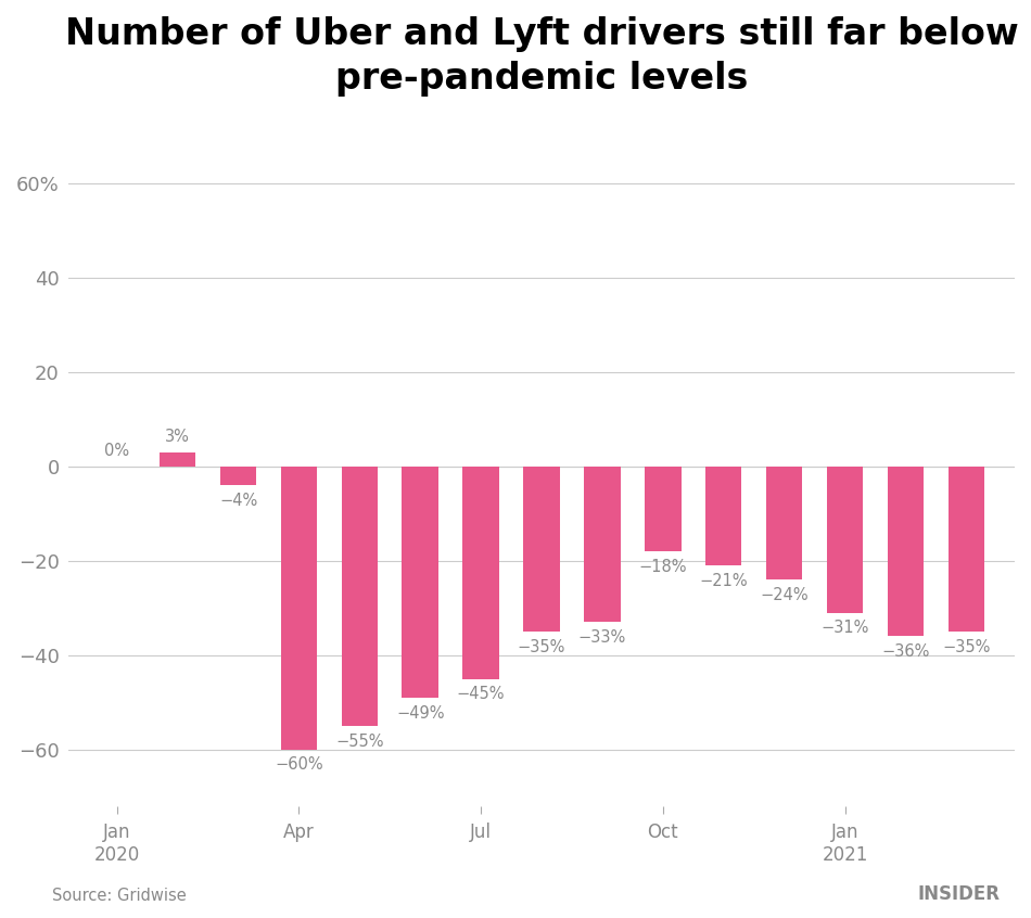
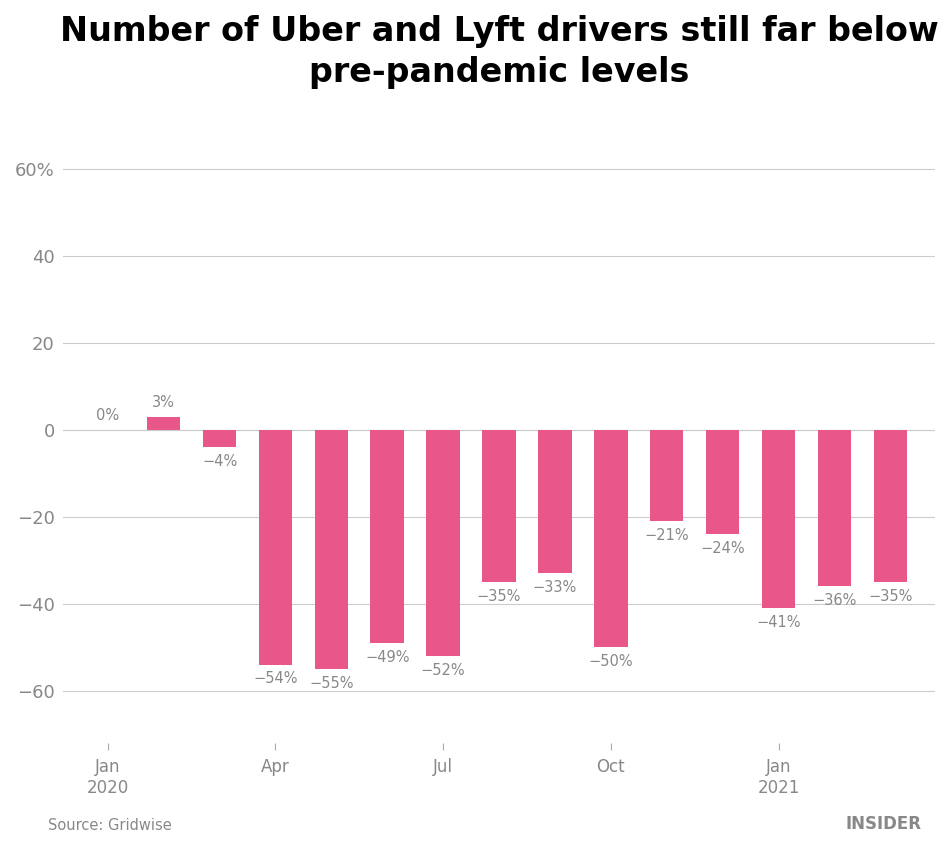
Apr: −60% -> −54%
Jul: −45% -> −52%
Oct: −18% -> −50%
Jan 2021: −31% -> −41%
